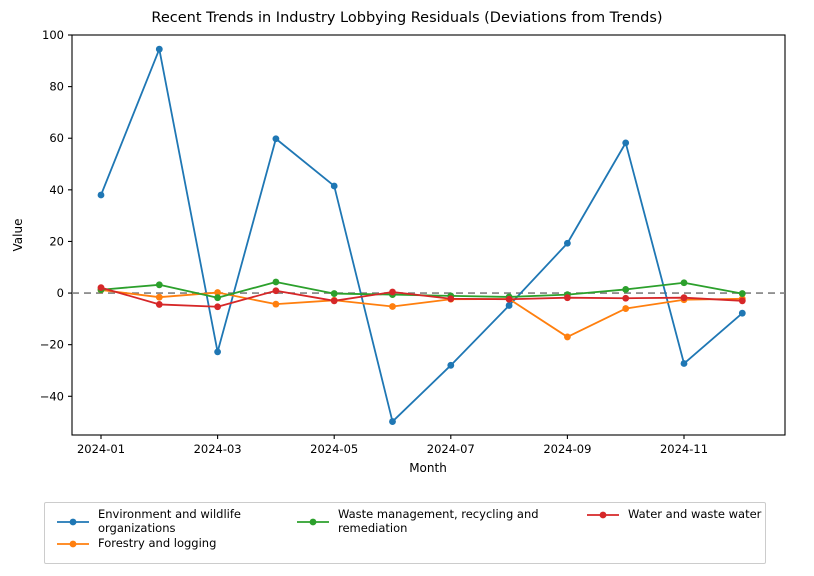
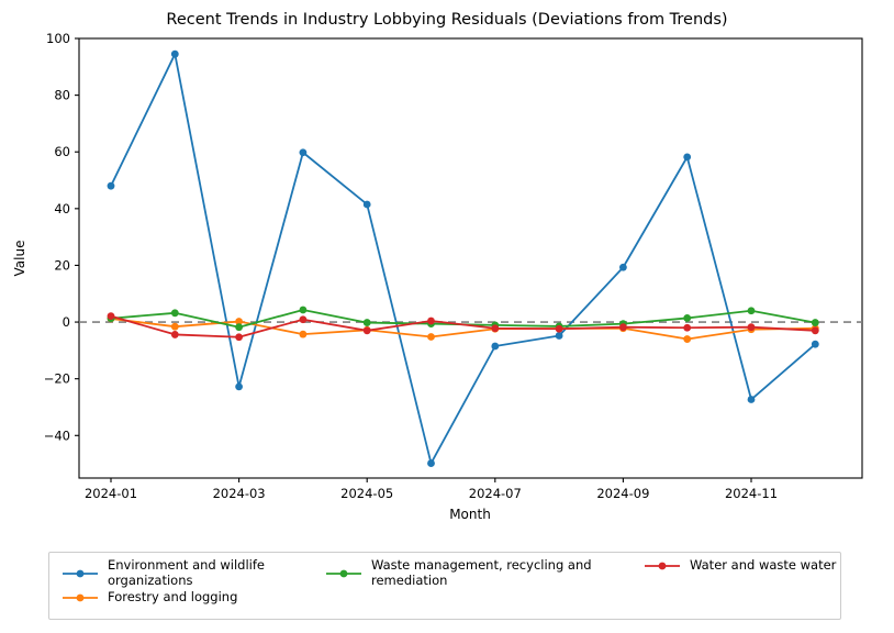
Environment and wildlife organizations/2024-01: 38 -> 48
Environment and wildlife organizations/2024-07: -28 -> -8
Forestry and logging/2024-09: -17 -> -2
